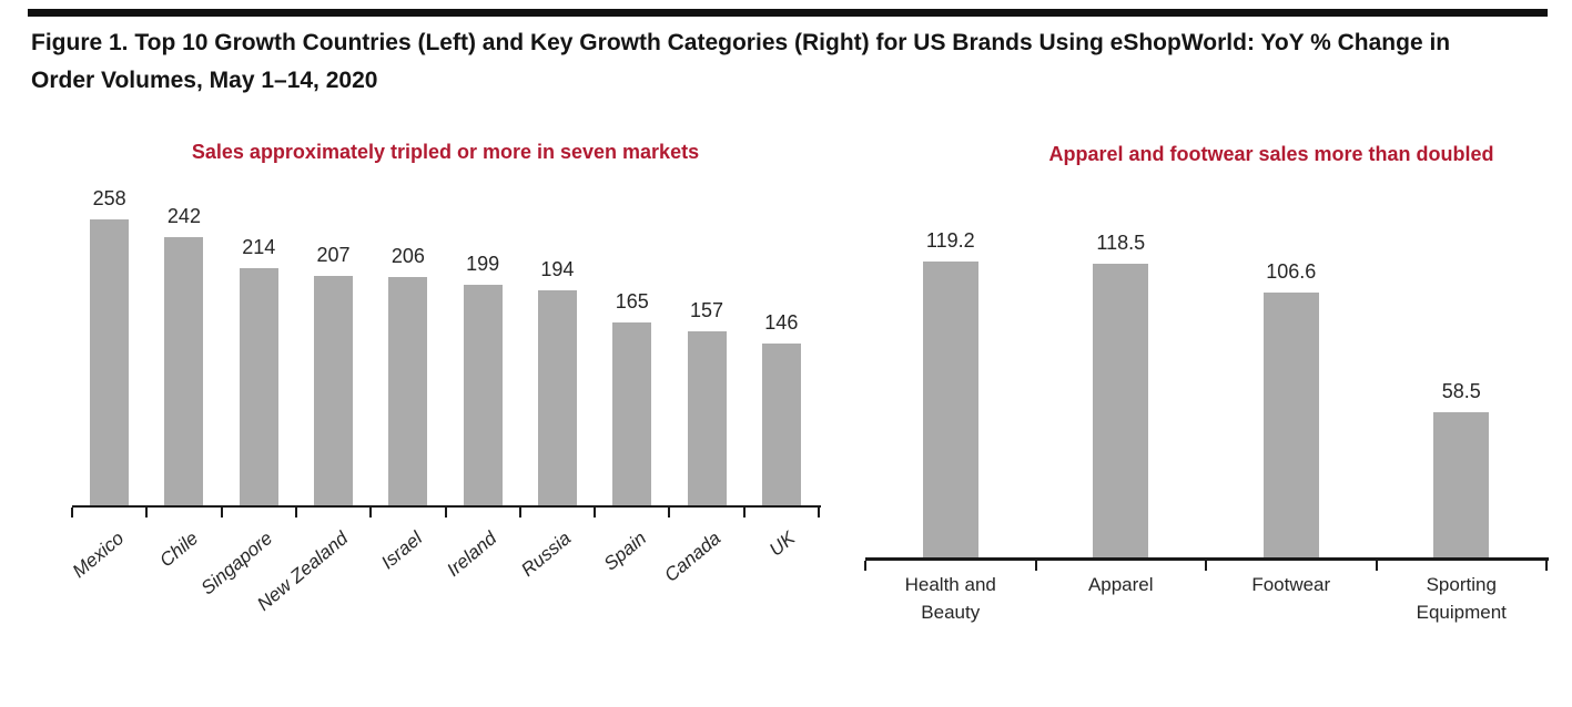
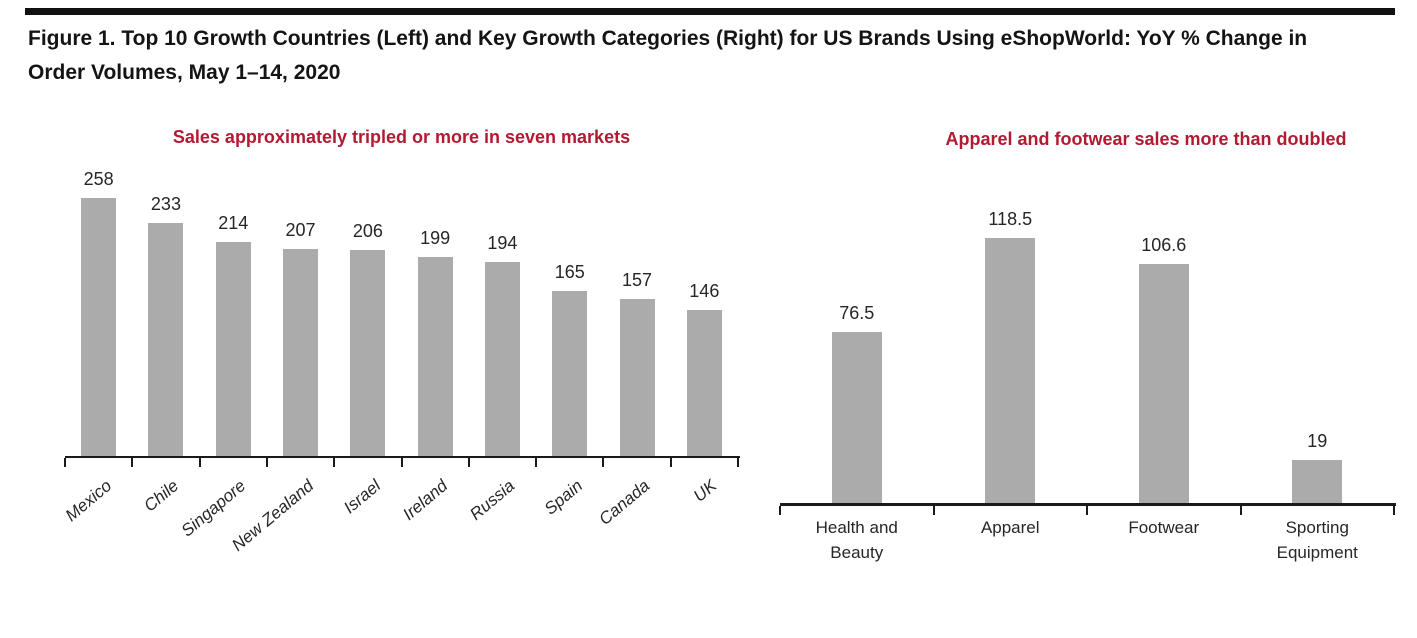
Sales approximately tripled or more in seven markets/Chile: 242 -> 233
Apparel and footwear sales more than doubled/Health and Beauty: 119.2 -> 76.5
Apparel and footwear sales more than doubled/Sporting Equipment: 58.5 -> 19
